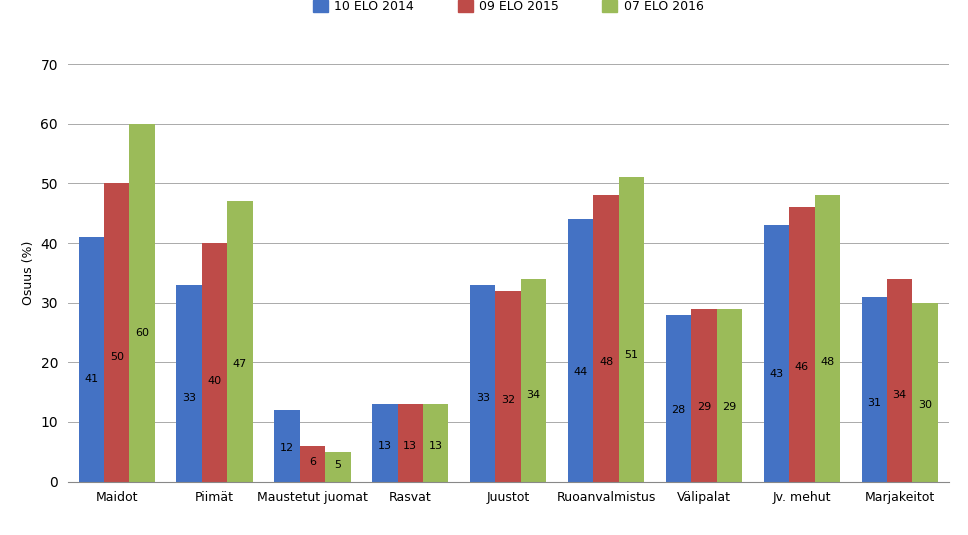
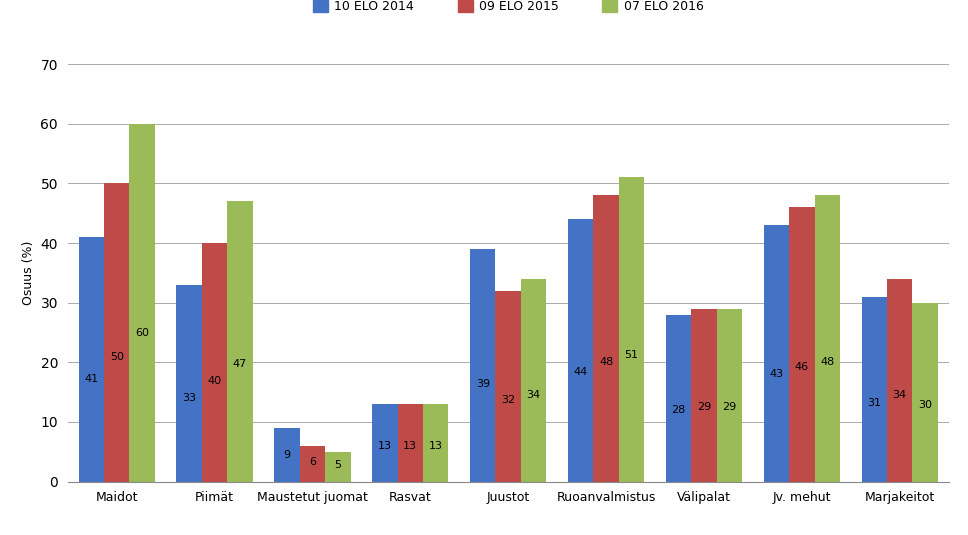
10 ELO 2014/Maustetut juomat: 12 -> 9
10 ELO 2014/Juustot: 33 -> 39
